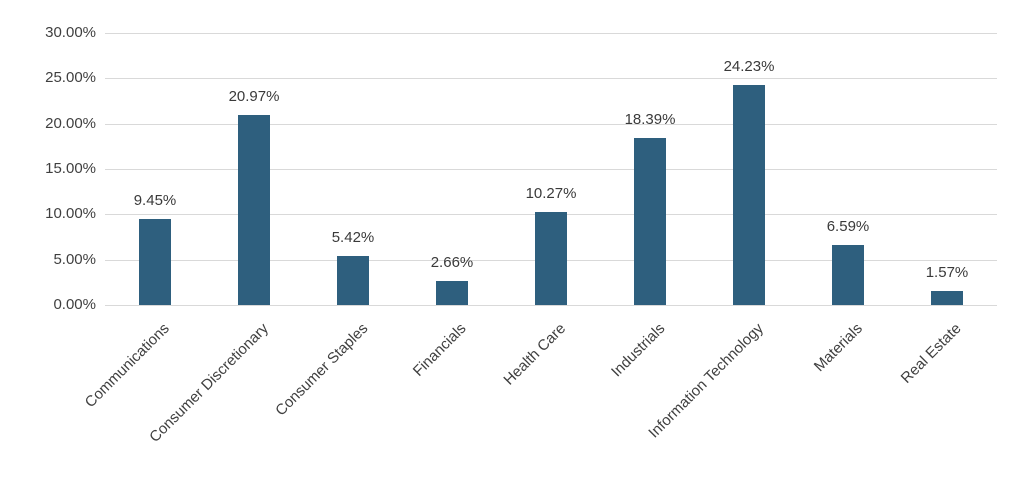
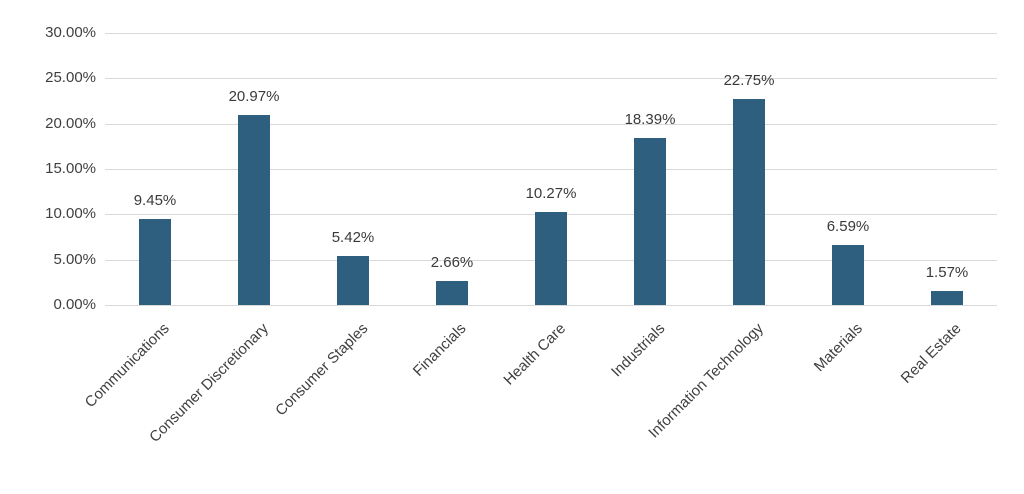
Information Technology: 24.23% -> 22.75%
